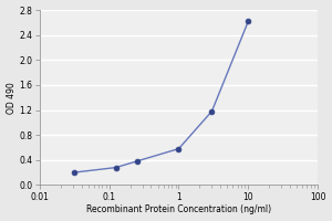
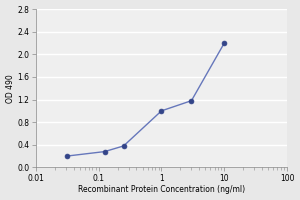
1: 0.58 -> 1.00
10: 2.62 -> 2.20
